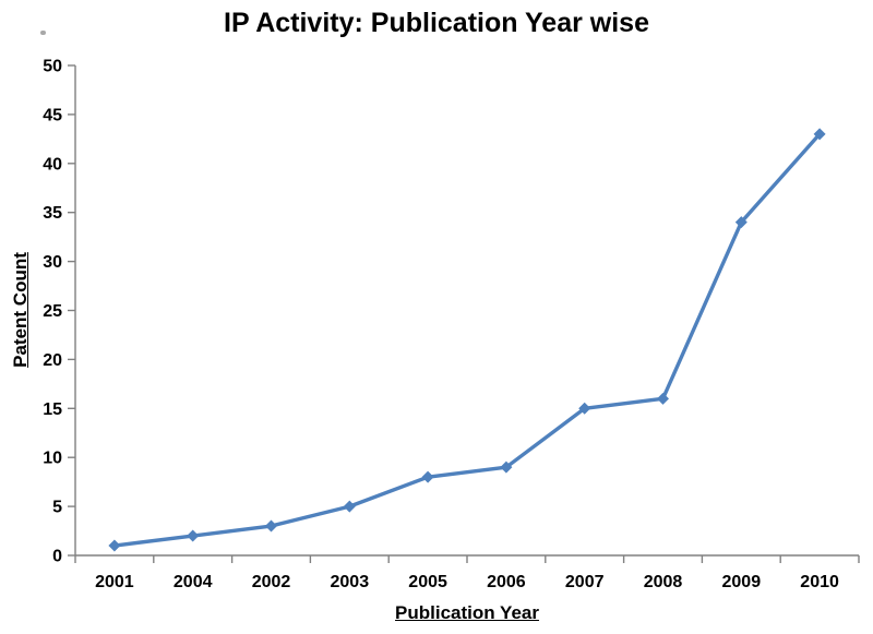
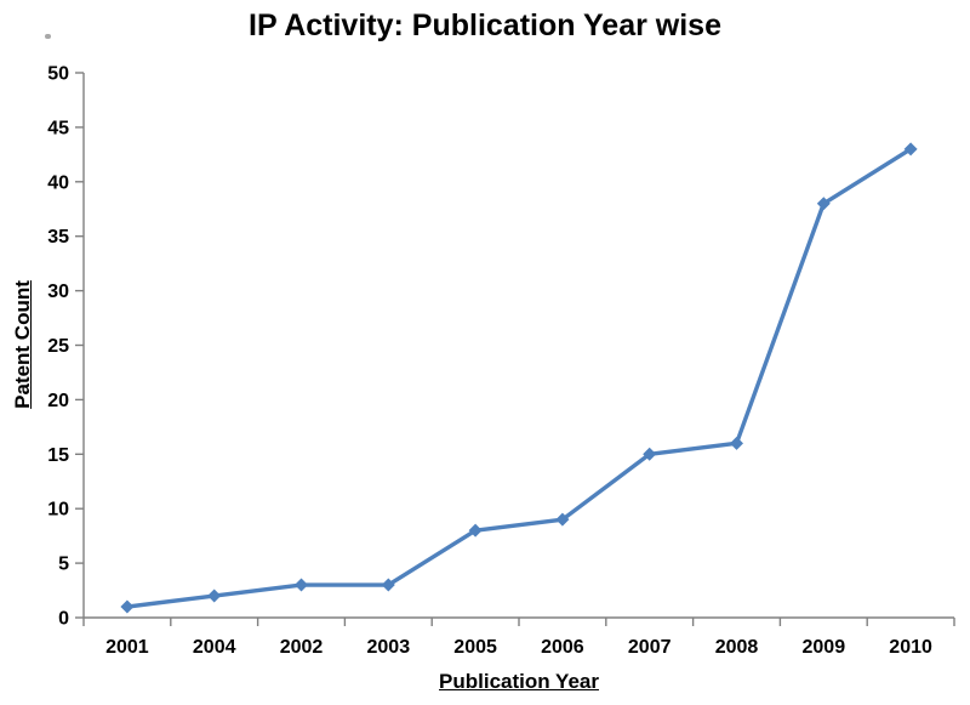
2003: 5 -> 3
2009: 34 -> 38
